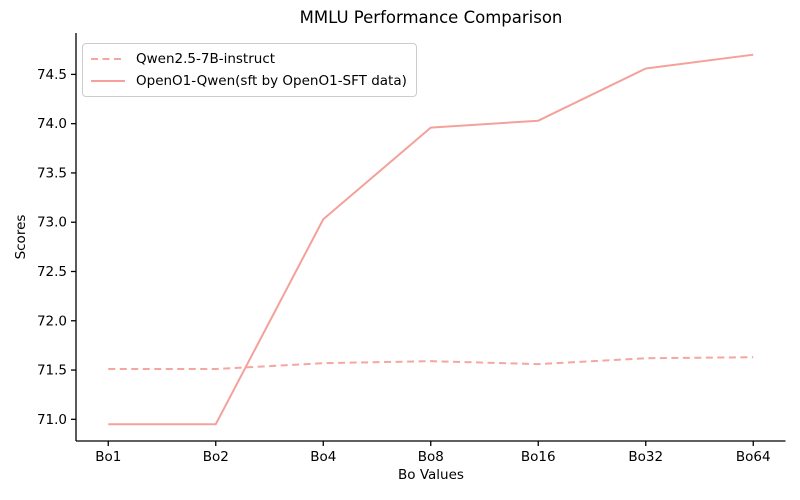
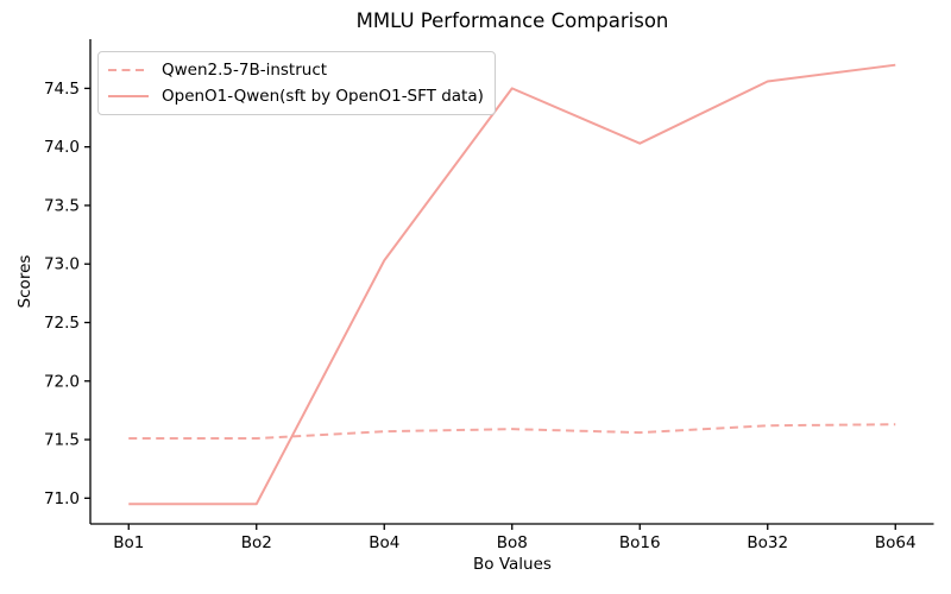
OpenO1-Qwen(sft by OpenO1-SFT data)/Bo8: 74.0 -> 74.5
